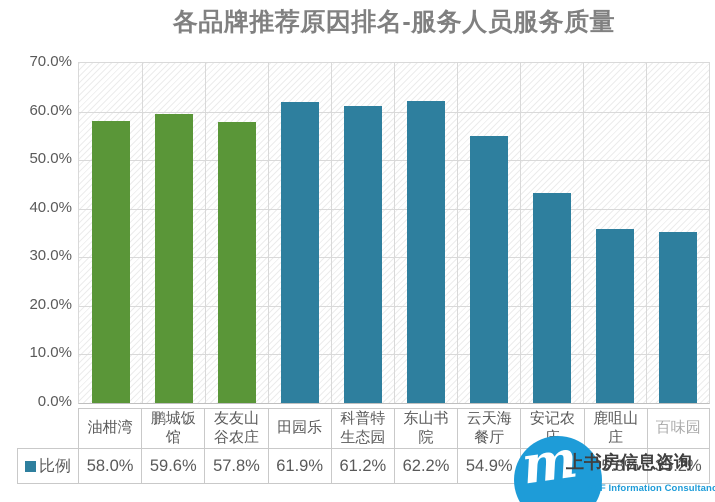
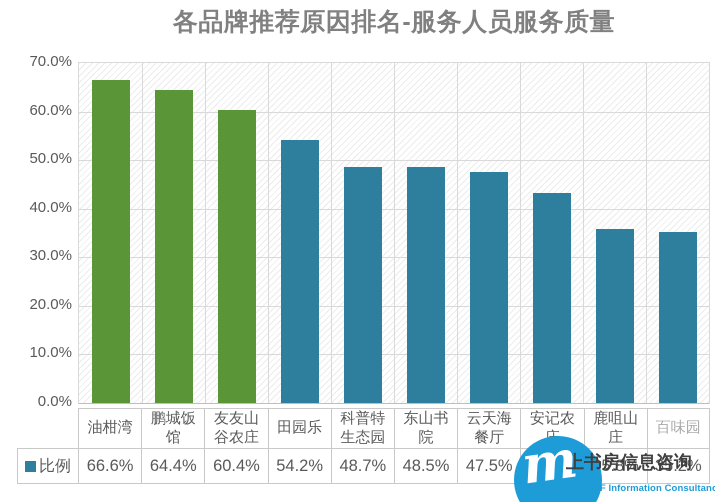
油柑湾: 58.0% -> 66.6%
鹏城饭 馆: 59.6% -> 64.4%
友友山 谷农庄: 57.8% -> 60.4%
田园乐: 61.9% -> 54.2%
科普特 生态园: 61.2% -> 48.7%
东山书 院: 62.2% -> 48.5%
云天海 餐厅: 54.9% -> 47.5%
